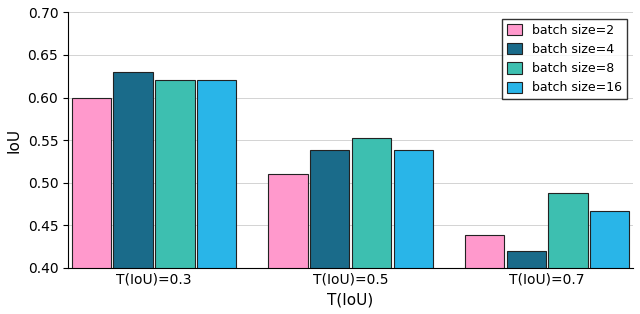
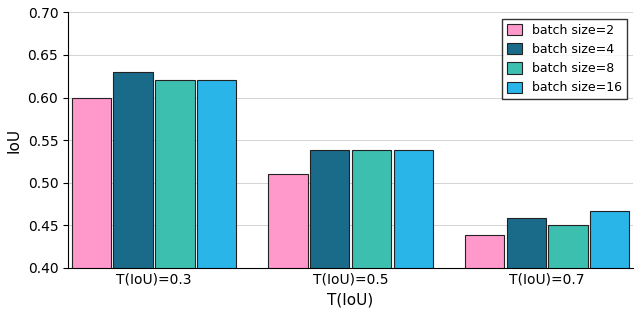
batch size=8/T(IoU)=0.5: 0.552 -> 0.538
batch size=4/T(IoU)=0.7: 0.420 -> 0.458
batch size=8/T(IoU)=0.7: 0.488 -> 0.450
